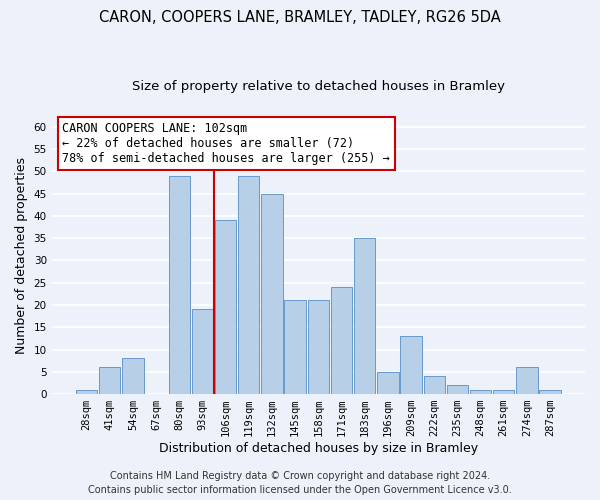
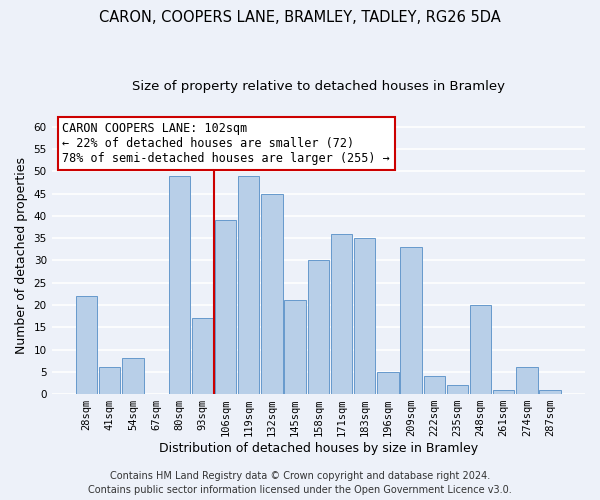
28sqm: 1 -> 22
93sqm: 19 -> 17
158sqm: 21 -> 30
171sqm: 24 -> 36
209sqm: 13 -> 33
248sqm: 1 -> 20
